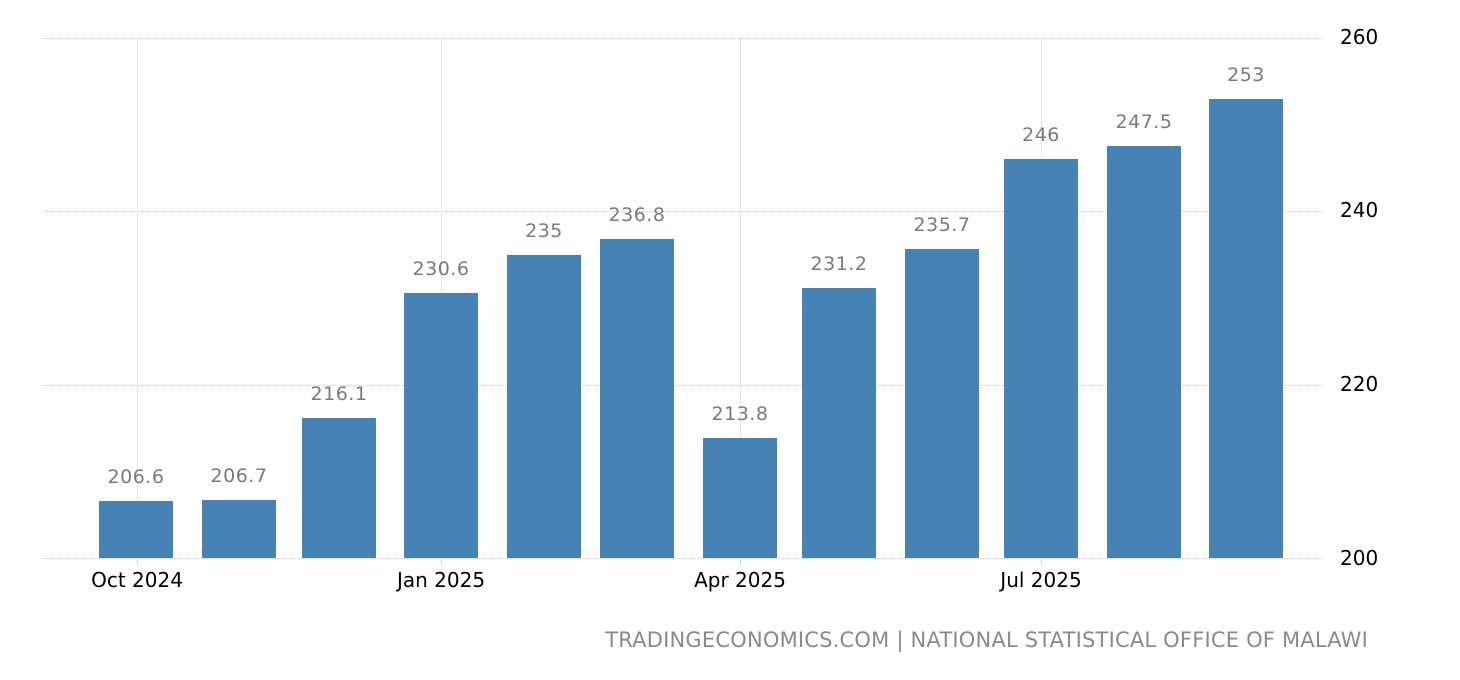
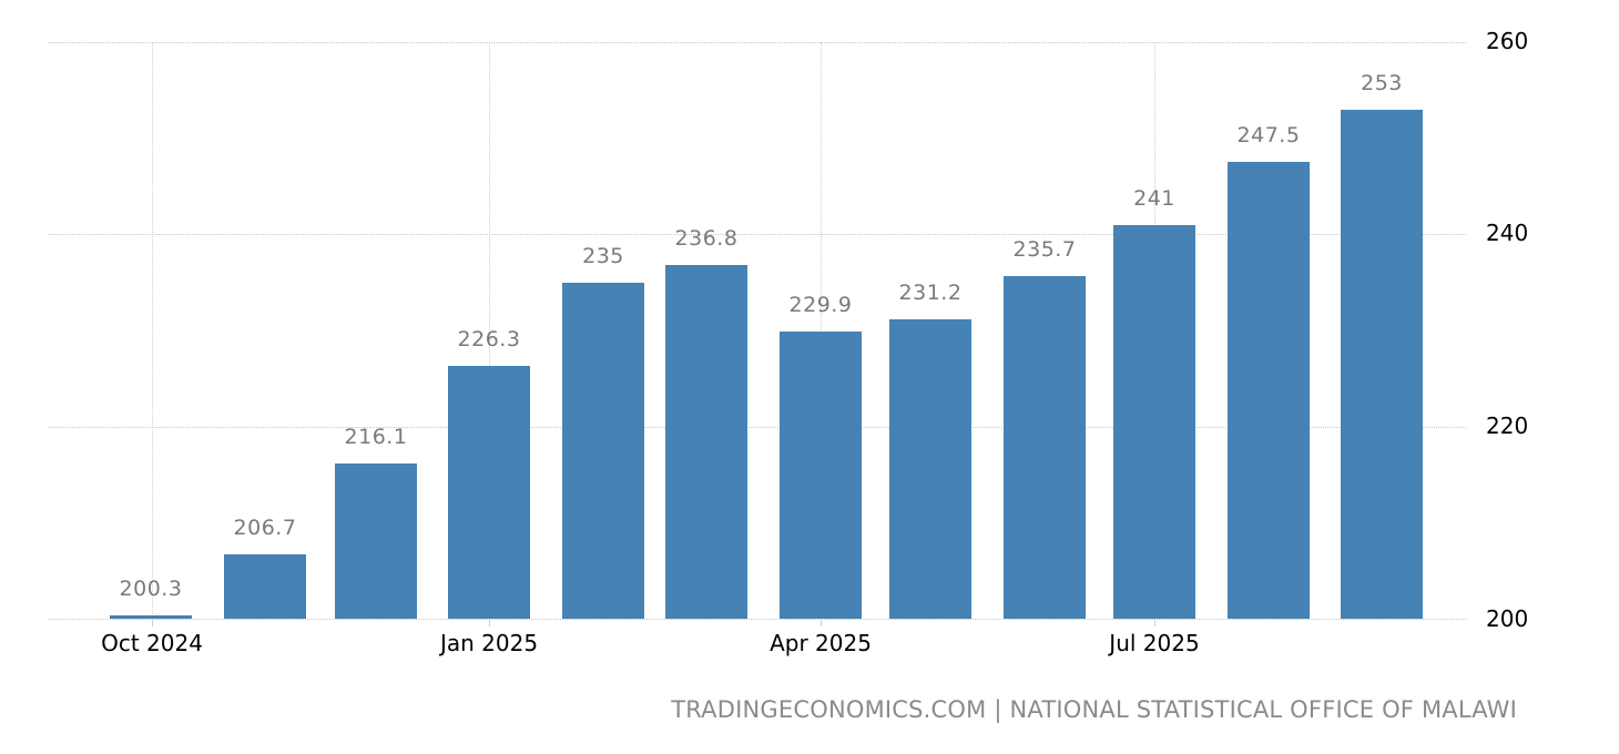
Oct 2024: 206.6 -> 200.3
Jan 2025: 230.6 -> 226.3
Apr 2025: 213.8 -> 229.9
Jul 2025: 246 -> 241
